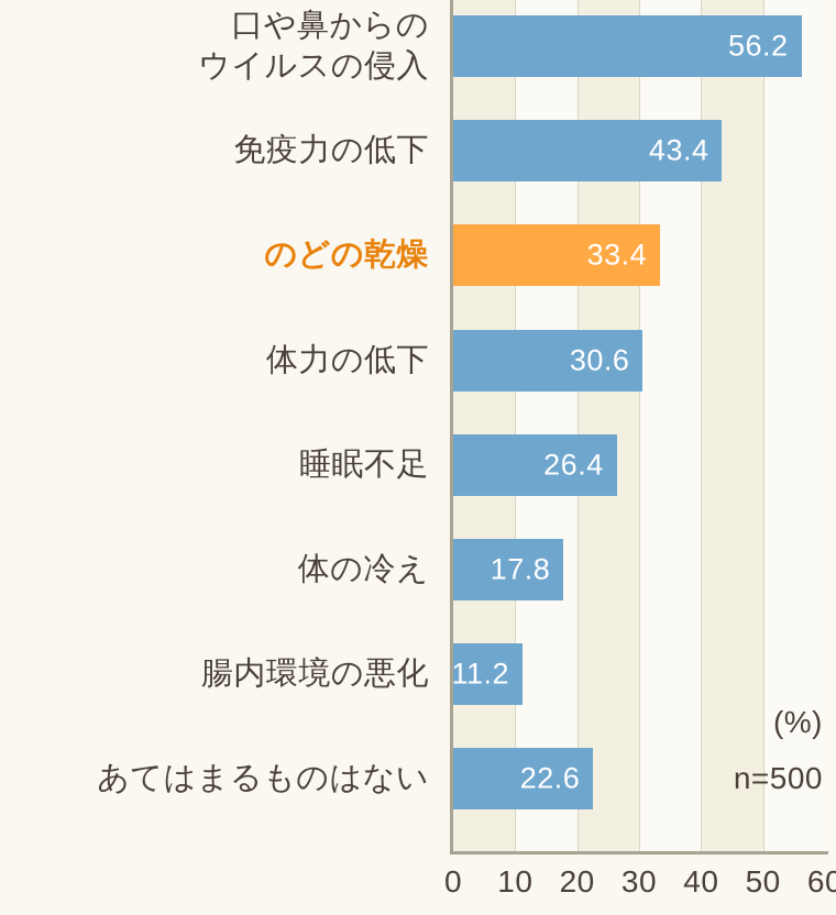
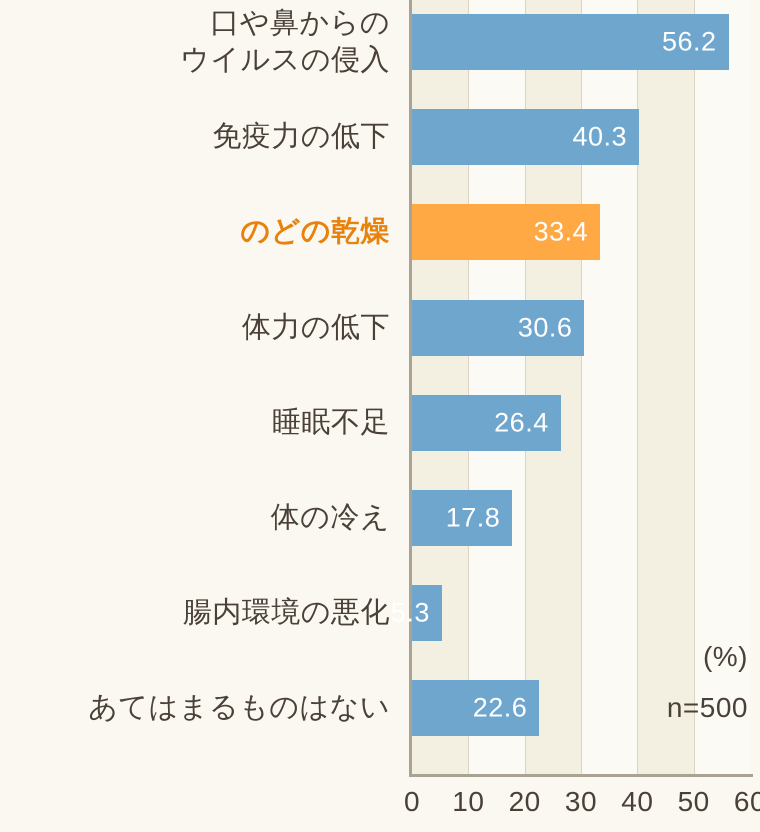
免疫力の低下: 43.4 -> 40.3
腸内環境の悪化: 11.2 -> 5.3
